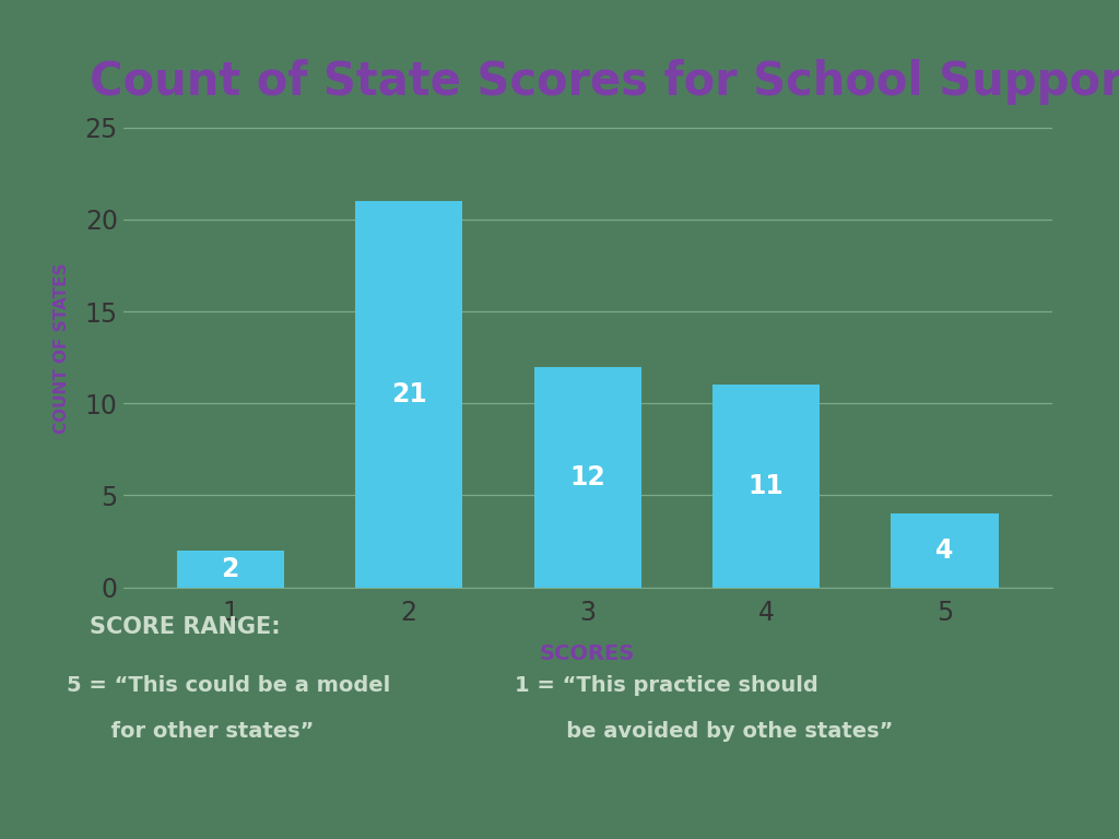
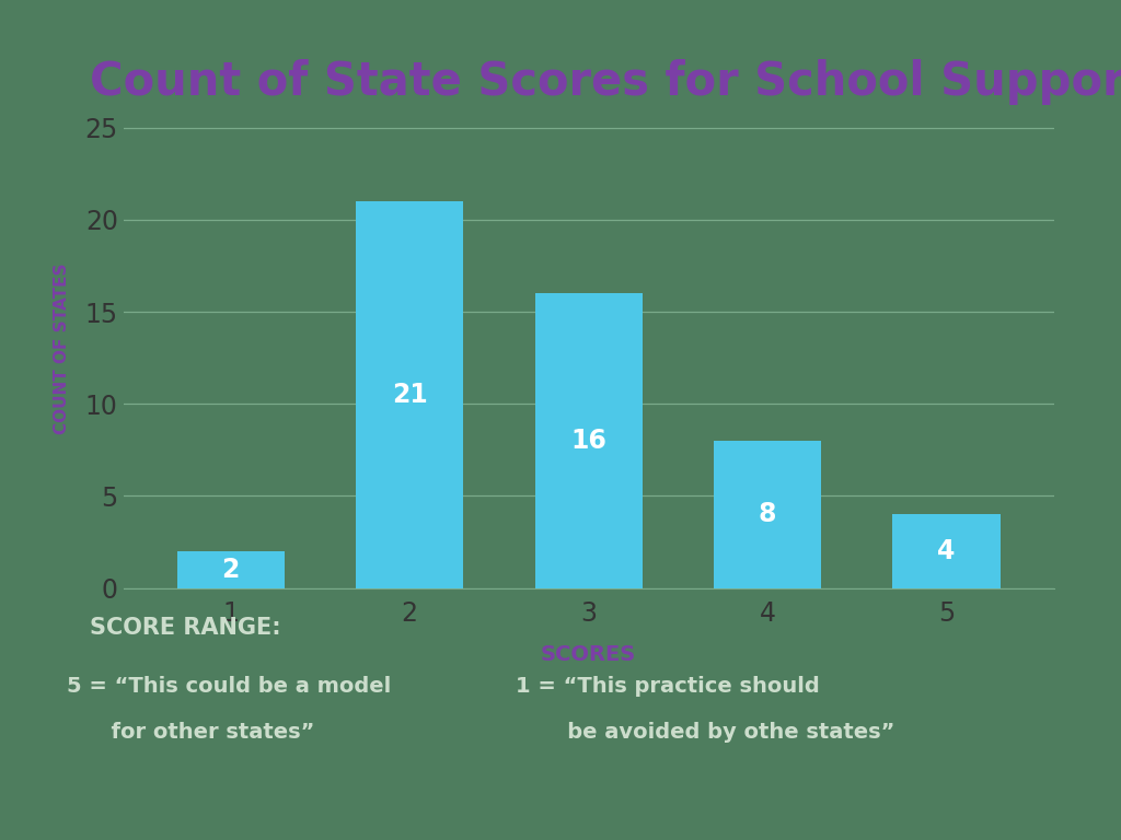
3: 12 -> 16
4: 11 -> 8
